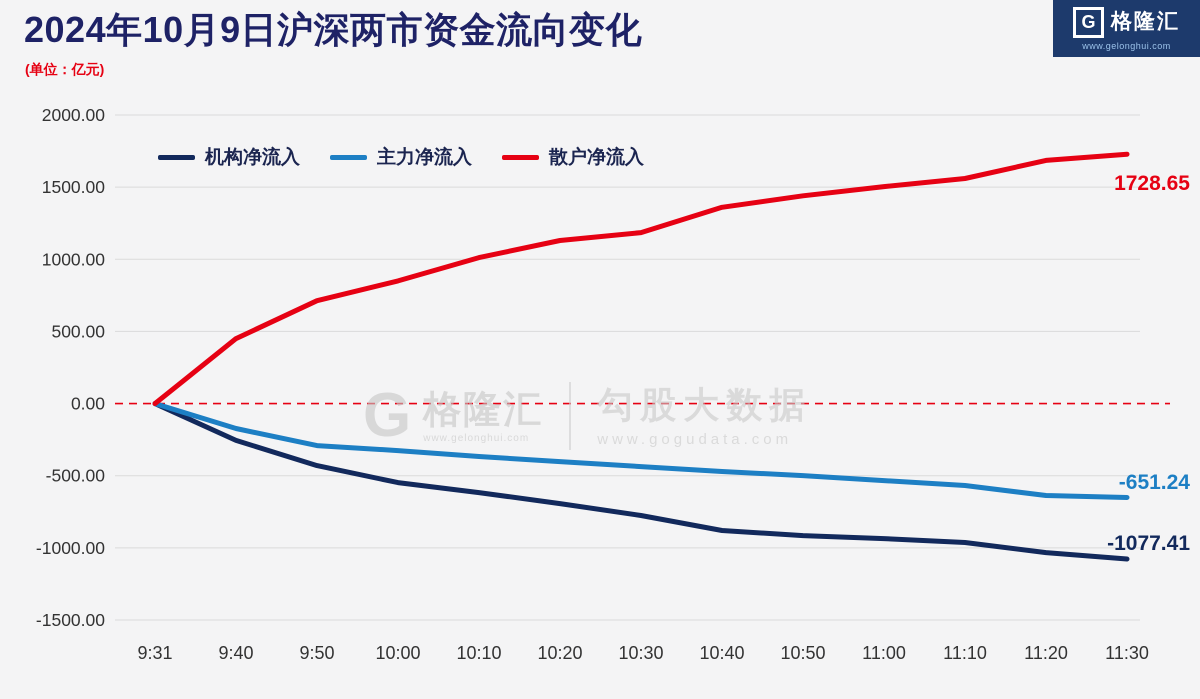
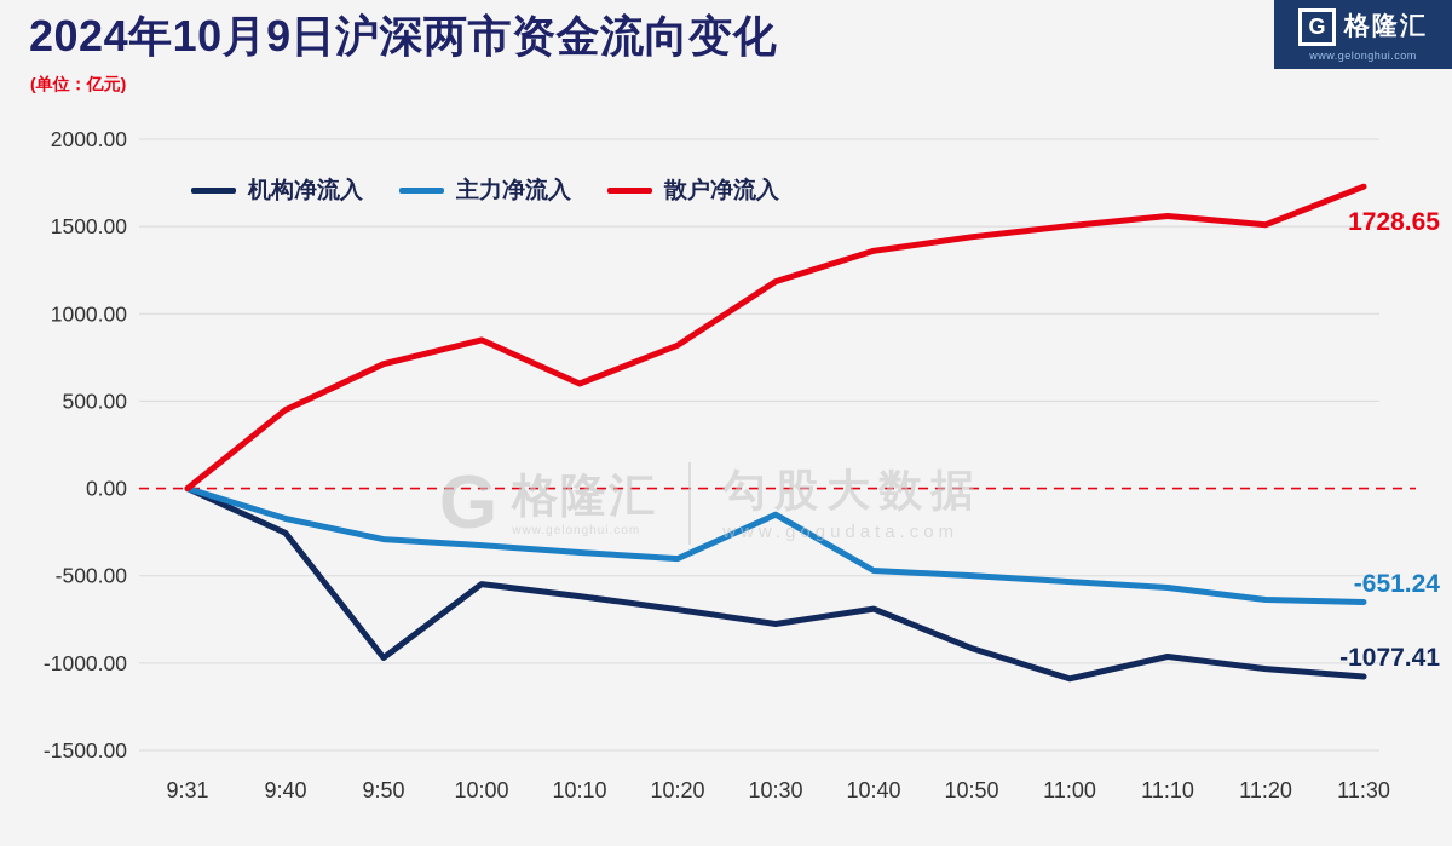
机构净流入/9:50: -430 -> -970
散户净流入/10:10: 1010 -> 600
散户净流入/10:20: 1130 -> 820
主力净流入/10:30: -440 -> -150
机构净流入/10:40: -880 -> -690
机构净流入/11:00: -940 -> -1090
散户净流入/11:20: 1680 -> 1510
